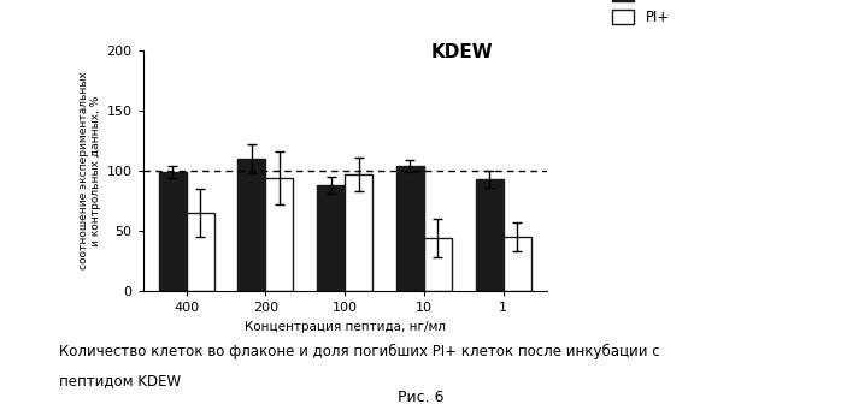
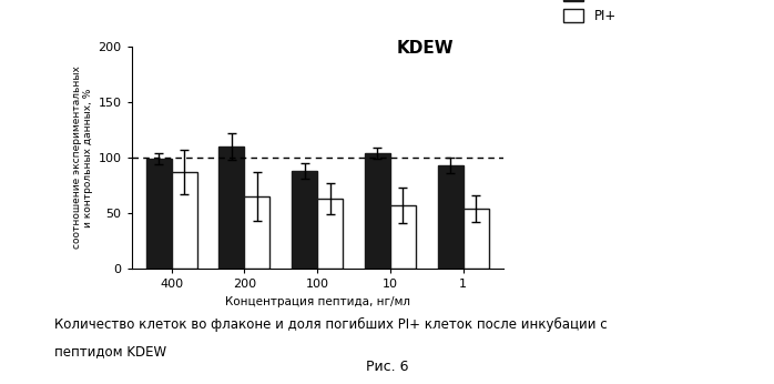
PI+/400: 65 -> 87
PI+/200: 94 -> 65
PI+/100: 97 -> 63
PI+/10: 44 -> 57
PI+/1: 45 -> 54
